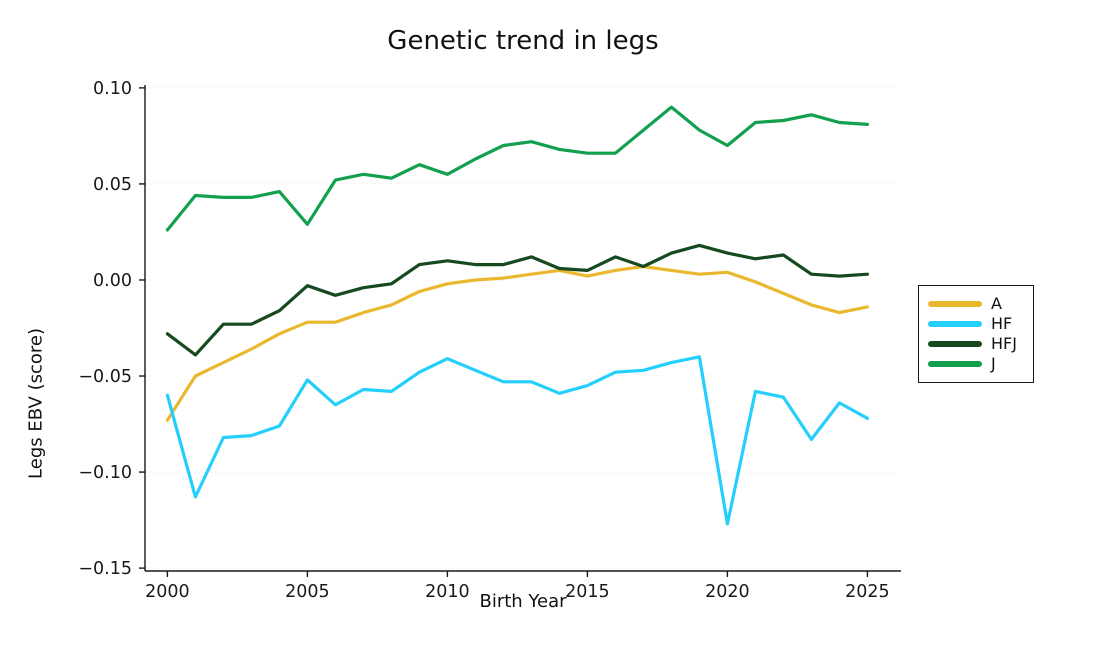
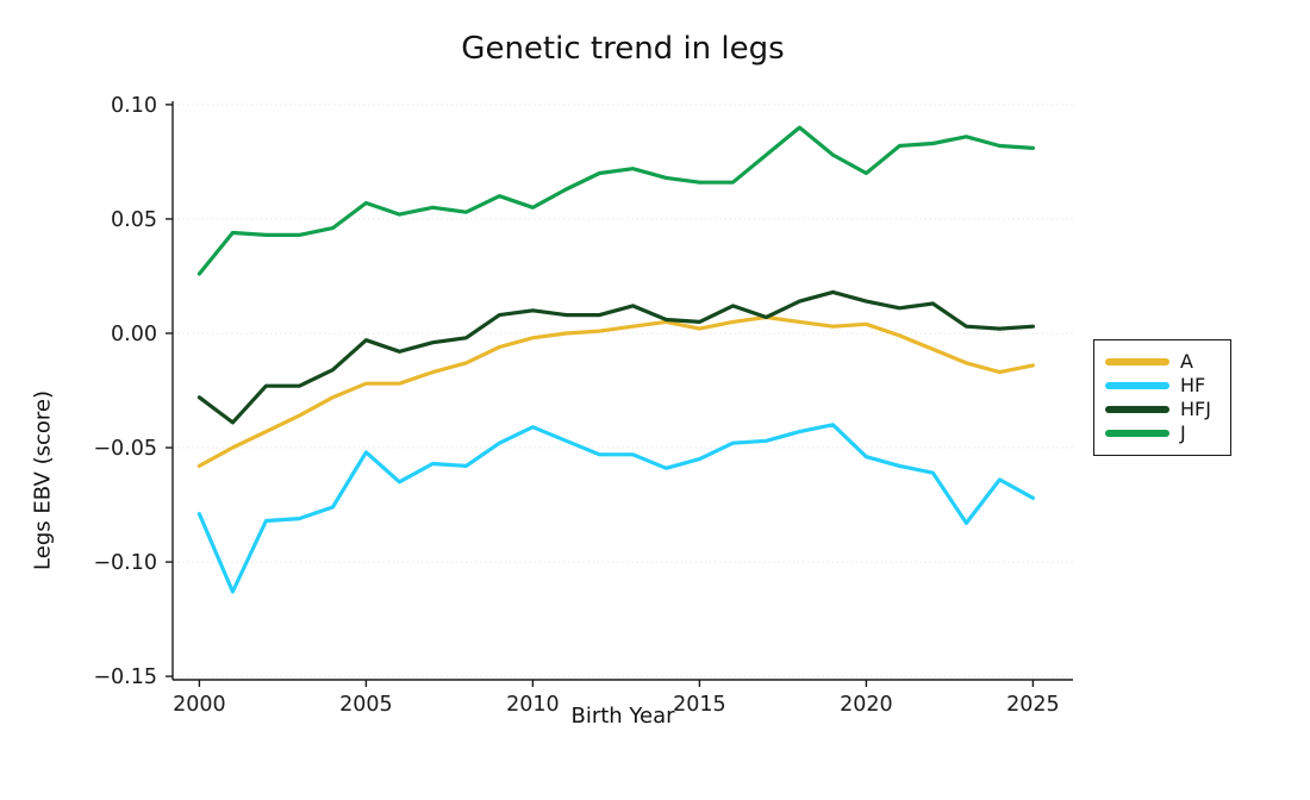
A/2000: -0.073 -> -0.058
HF/2000: -0.060 -> -0.079
J/2005: 0.029 -> 0.057
HF/2020: -0.127 -> -0.054
